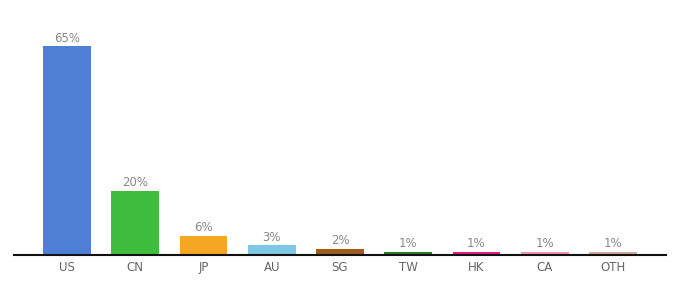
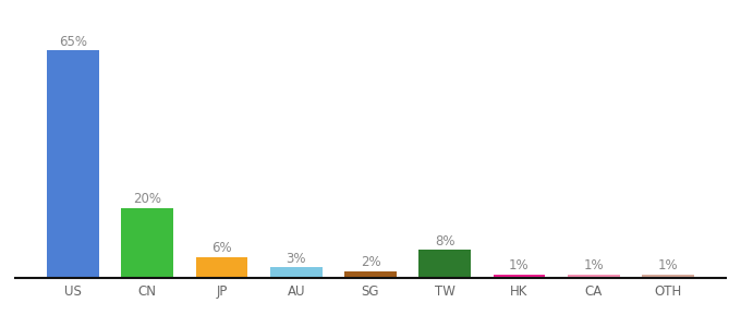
TW: 1% -> 8%
